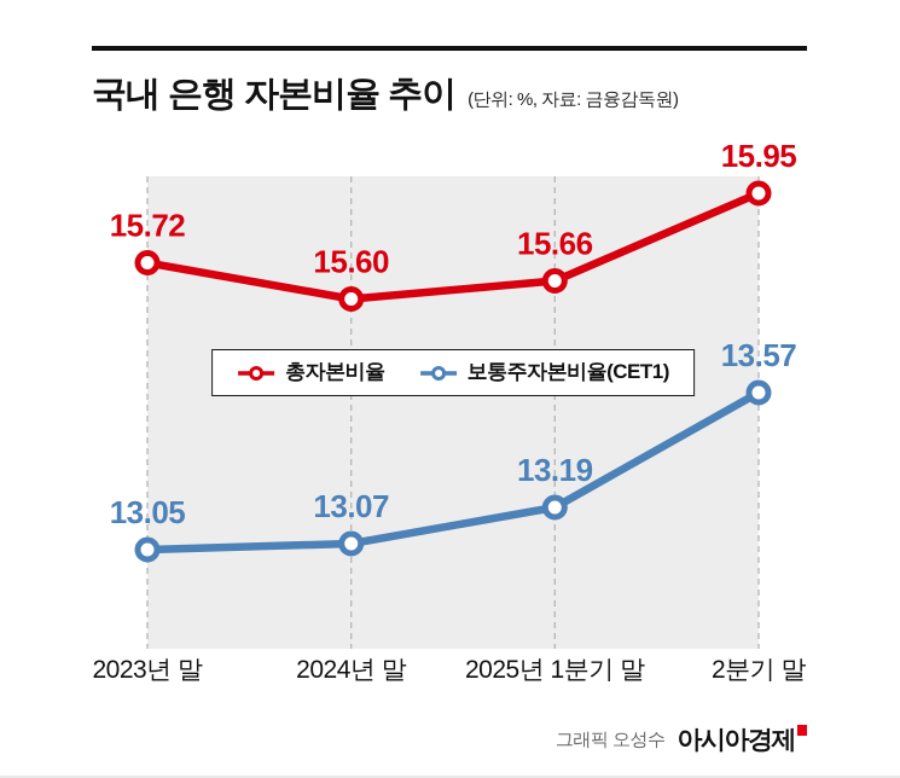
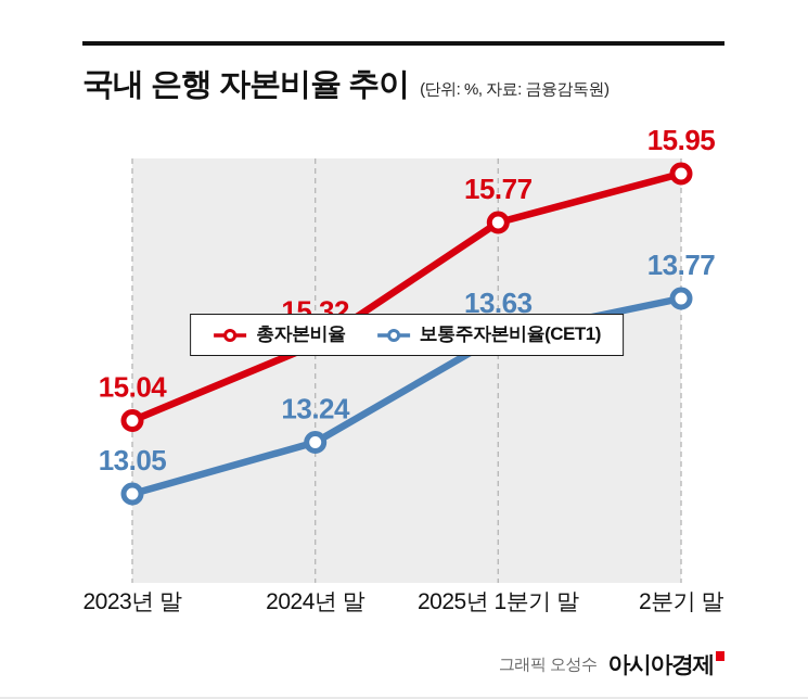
총자본비율/2023년 말: 15.72 -> 15.04
총자본비율/2024년 말: 15.60 -> 15.32
보통주자본비율(CET1)/2024년 말: 13.07 -> 13.24
총자본비율/2025년 1분기 말: 15.66 -> 15.77
보통주자본비율(CET1)/2025년 1분기 말: 13.19 -> 13.63
보통주자본비율(CET1)/2분기 말: 13.57 -> 13.77
